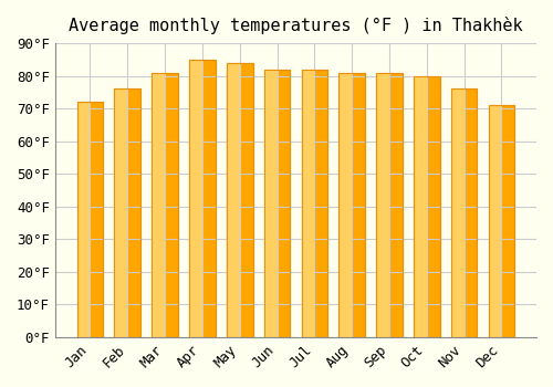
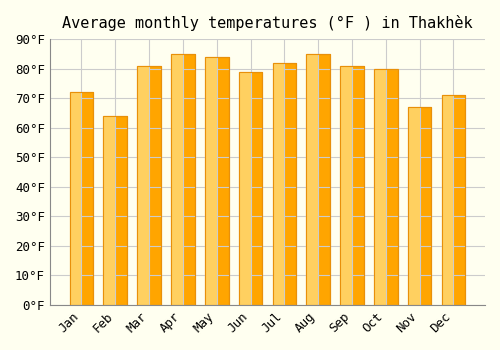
Feb: 76°F -> 64°F
Jun: 82°F -> 79°F
Aug: 81°F -> 85°F
Nov: 76°F -> 67°F
